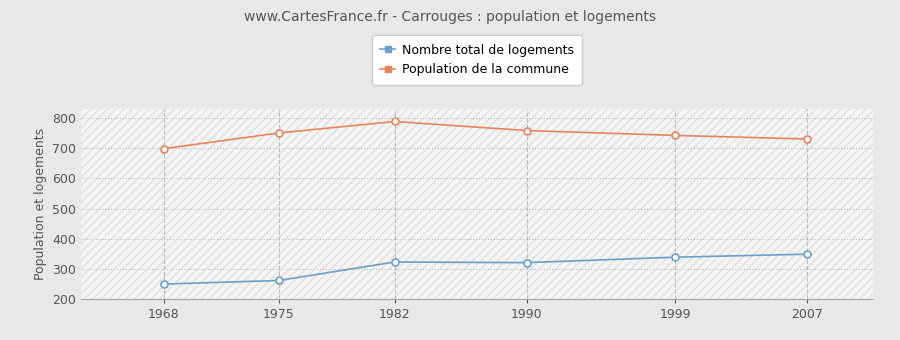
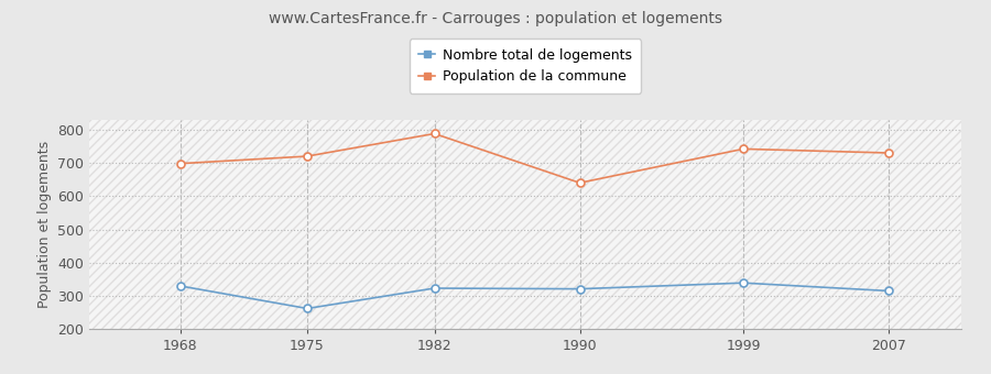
Nombre total de logements/1968: 250 -> 330
Population de la commune/1975: 750 -> 720
Population de la commune/1990: 758 -> 640
Nombre total de logements/2007: 349 -> 315
